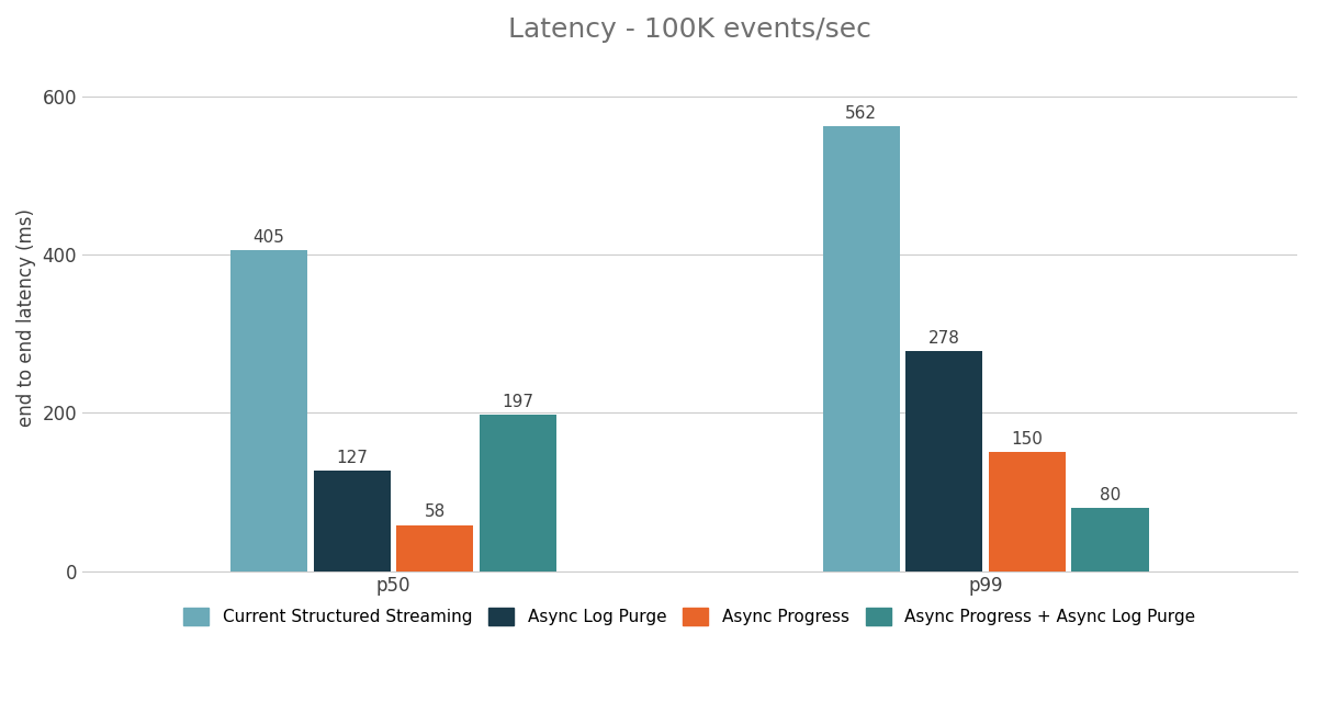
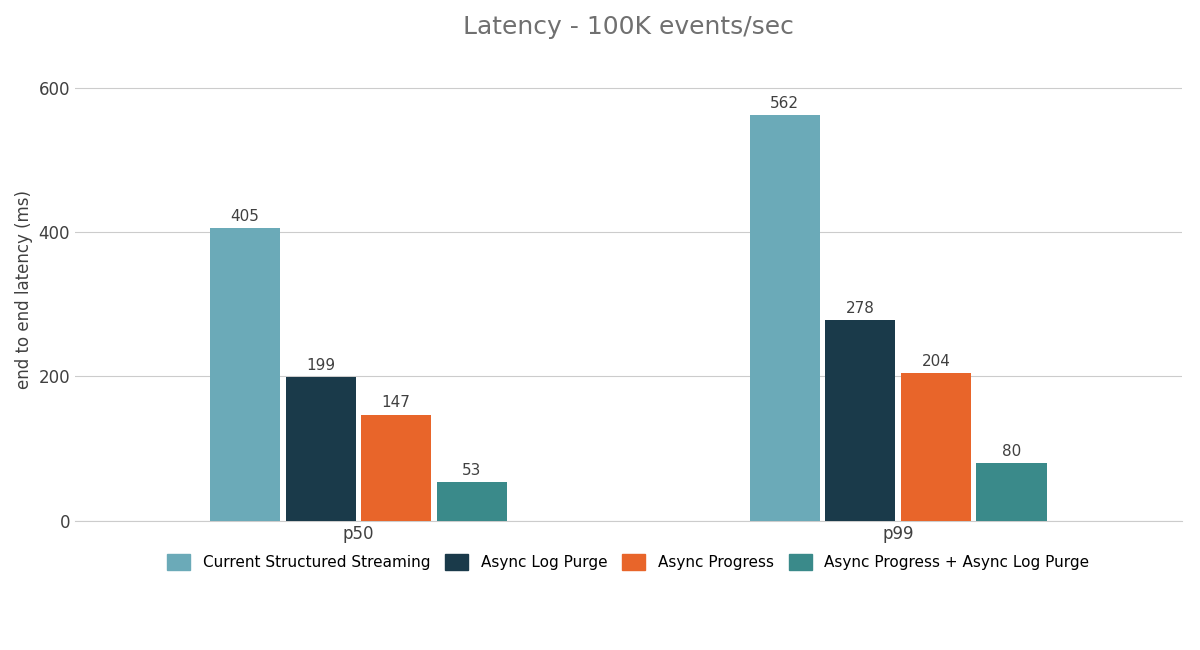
Async Log Purge/p50: 127 -> 199
Async Progress/p50: 58 -> 147
Async Progress + Async Log Purge/p50: 197 -> 53
Async Progress/p99: 150 -> 204
